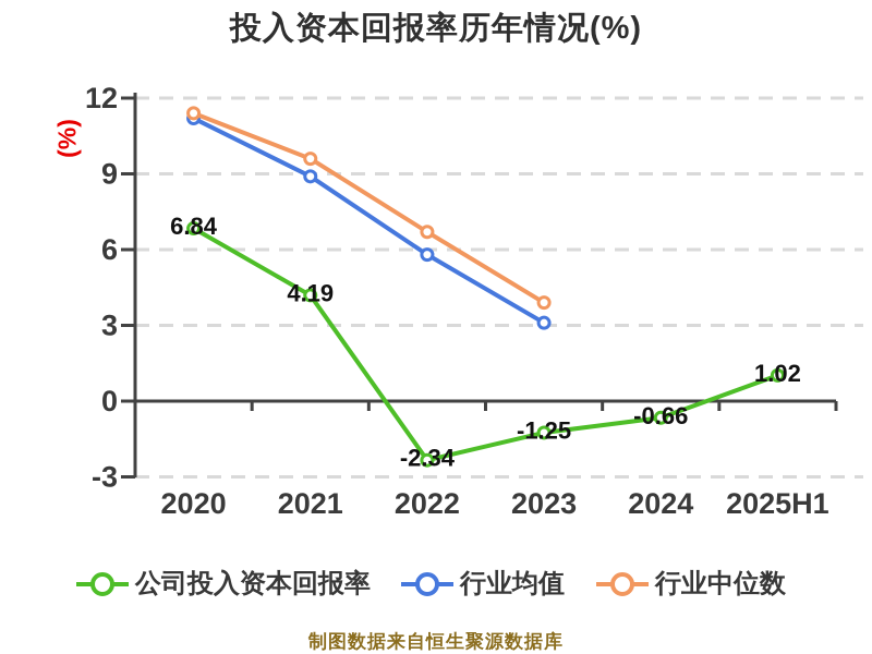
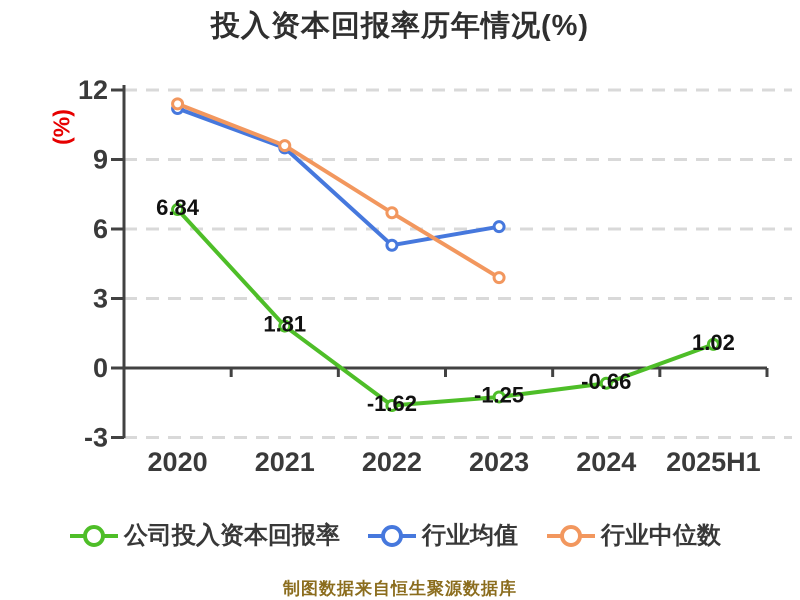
公司投入资本回报率/2021: 4.19 -> 1.81
行业均值/2021: 8.9 -> 9.5
公司投入资本回报率/2022: -2.34 -> -1.62
行业均值/2022: 5.8 -> 5.3
行业均值/2023: 3.1 -> 6.1
